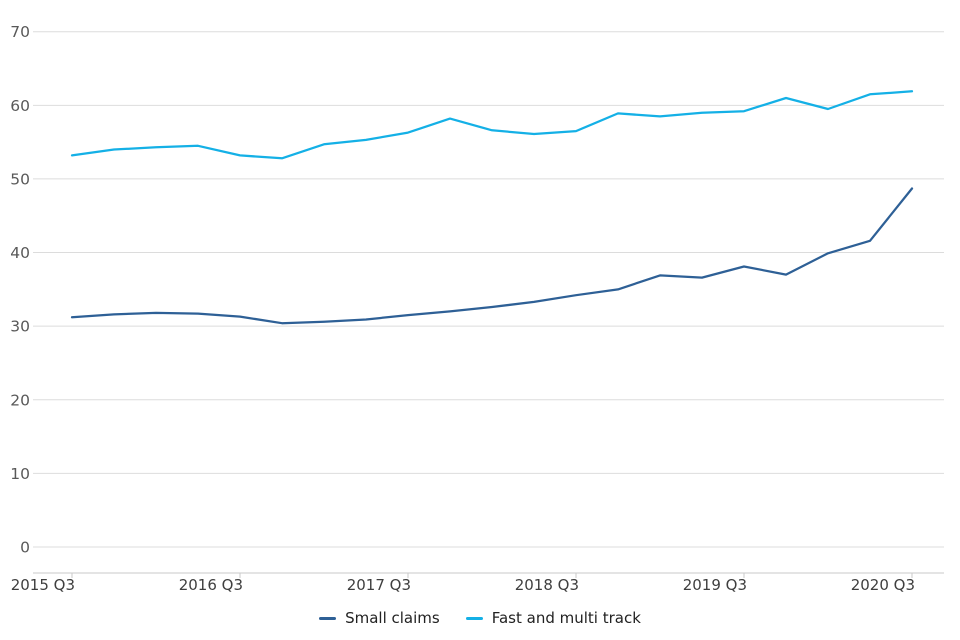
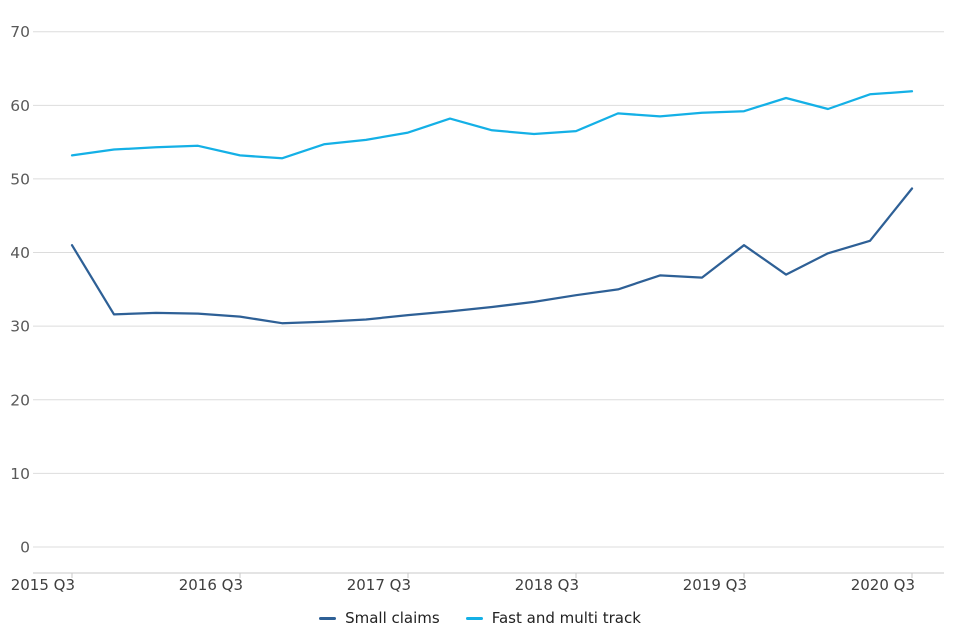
Small claims/2015 Q3: 31 -> 41
Small claims/2019 Q3: 38 -> 41
